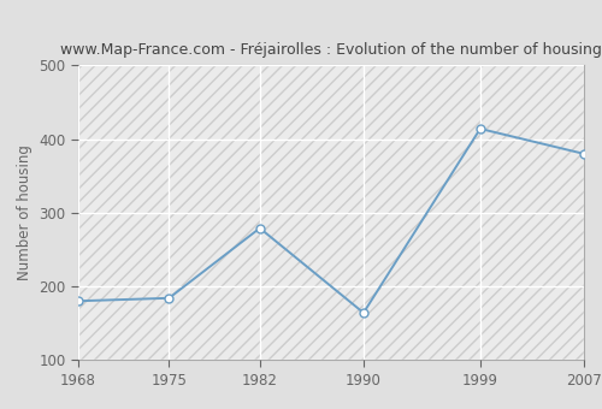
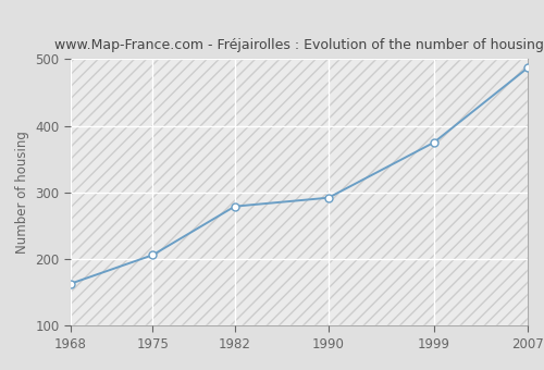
1968: 180 -> 163
1975: 184 -> 206
1990: 164 -> 292
1999: 414 -> 375
2007: 380 -> 487
